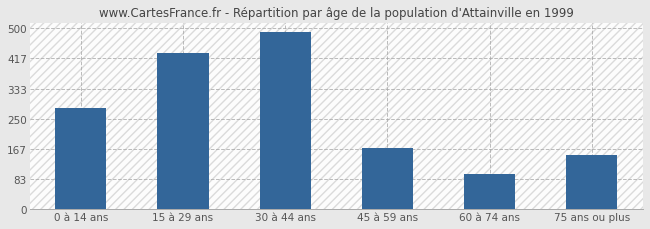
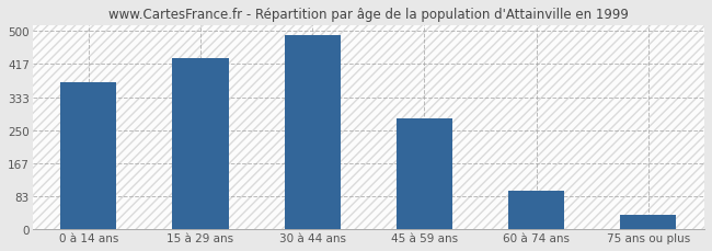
0 à 14 ans: 280 -> 372
45 à 59 ans: 170 -> 280
75 ans ou plus: 150 -> 38
